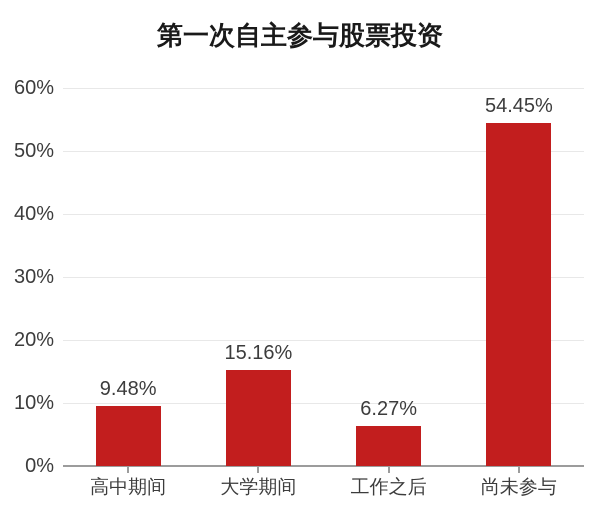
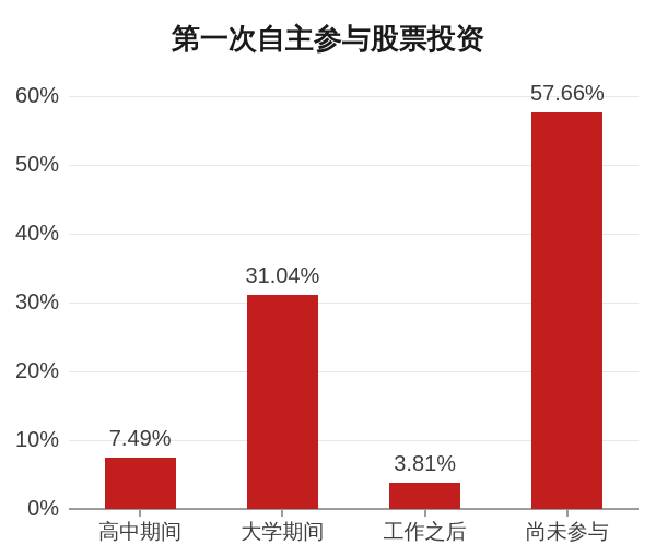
高中期间: 9.48% -> 7.49%
大学期间: 15.16% -> 31.04%
工作之后: 6.27% -> 3.81%
尚未参与: 54.45% -> 57.66%
